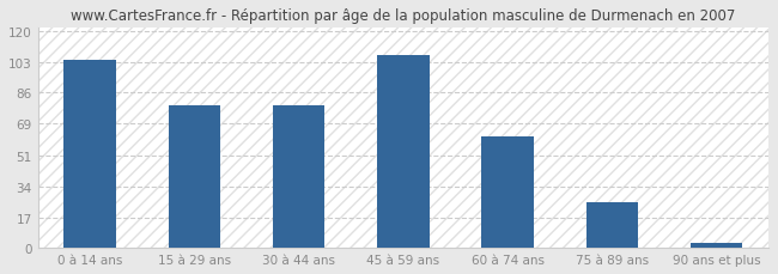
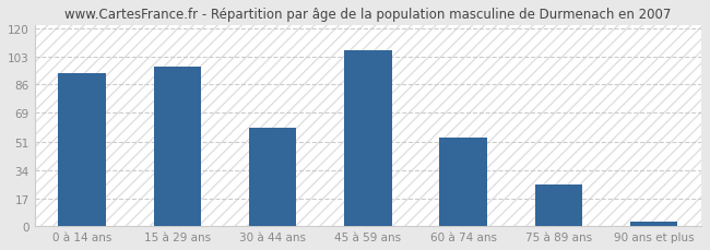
0 à 14 ans: 104 -> 93
15 à 29 ans: 79 -> 97
30 à 44 ans: 79 -> 60
60 à 74 ans: 62 -> 54
